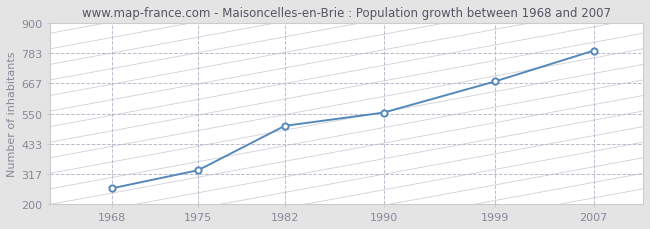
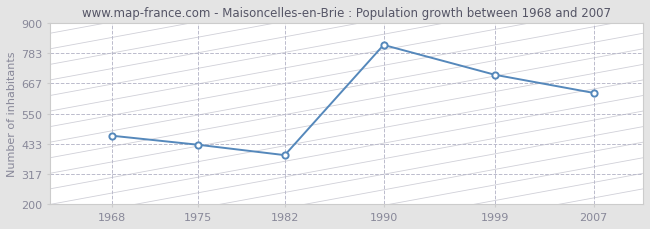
1968: 262 -> 465
1975: 332 -> 430
1982: 503 -> 390
1990: 554 -> 815
1999: 674 -> 700
2007: 793 -> 630
